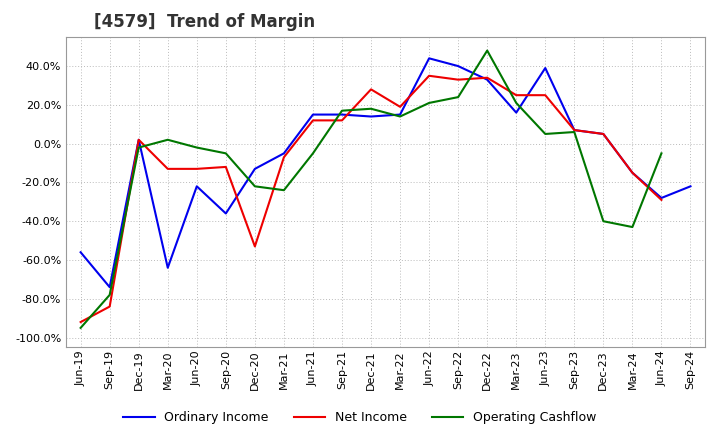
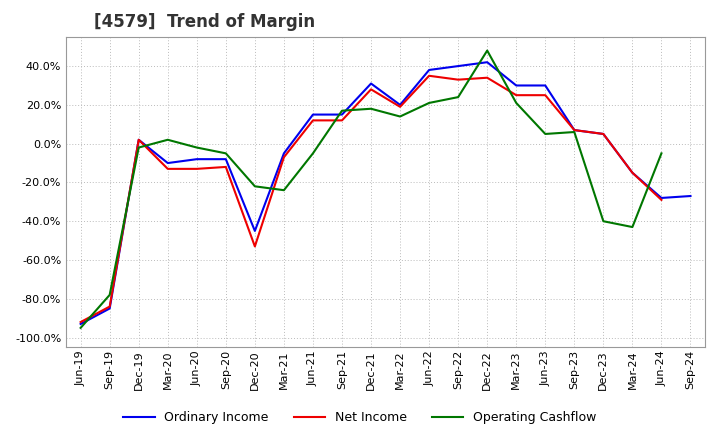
Ordinary Income/Jun-19: -56% -> -93%
Ordinary Income/Sep-19: -74% -> -85%
Ordinary Income/Mar-20: -64% -> -10%
Ordinary Income/Jun-20: -22% -> -8%
Ordinary Income/Sep-20: -36% -> -8%
Ordinary Income/Dec-20: -13% -> -45%
Ordinary Income/Dec-21: 14% -> 31%
Ordinary Income/Mar-22: 15% -> 20%
Ordinary Income/Jun-22: 44% -> 38%
Ordinary Income/Dec-22: 33% -> 42%
Ordinary Income/Mar-23: 16% -> 30%
Ordinary Income/Jun-23: 39% -> 30%
Ordinary Income/Sep-24: -22% -> -27%
